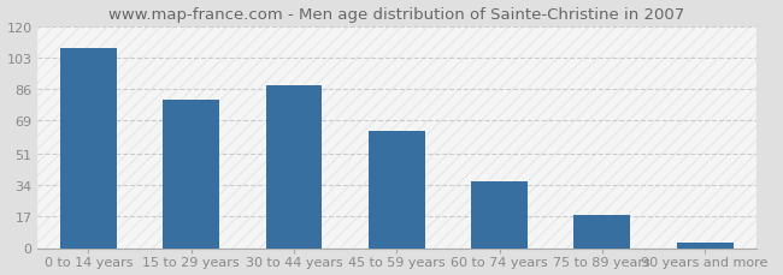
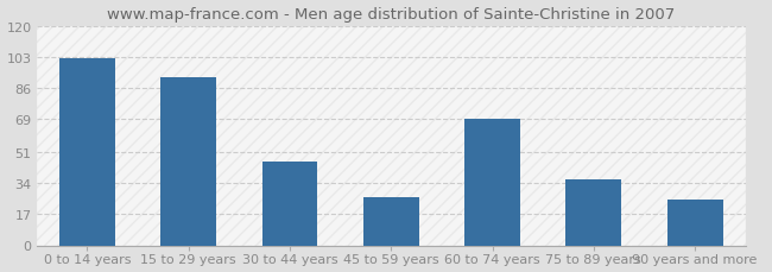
0 to 14 years: 108 -> 102
15 to 29 years: 80 -> 92
30 to 44 years: 88 -> 46
45 to 59 years: 63 -> 26
60 to 74 years: 36 -> 69
75 to 89 years: 18 -> 36
90 years and more: 3 -> 25
